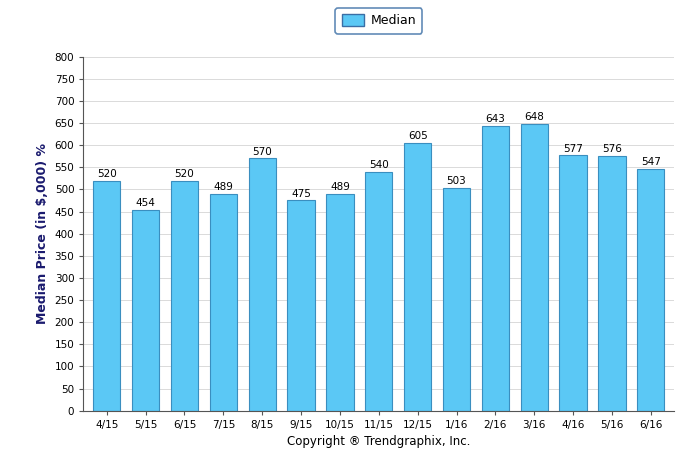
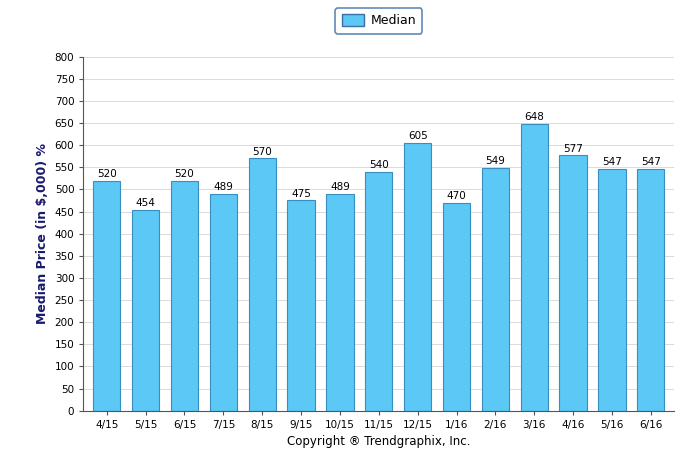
1/16: 503 -> 470
2/16: 643 -> 549
5/16: 576 -> 547
